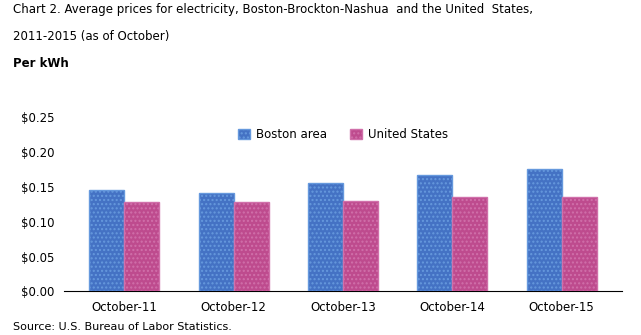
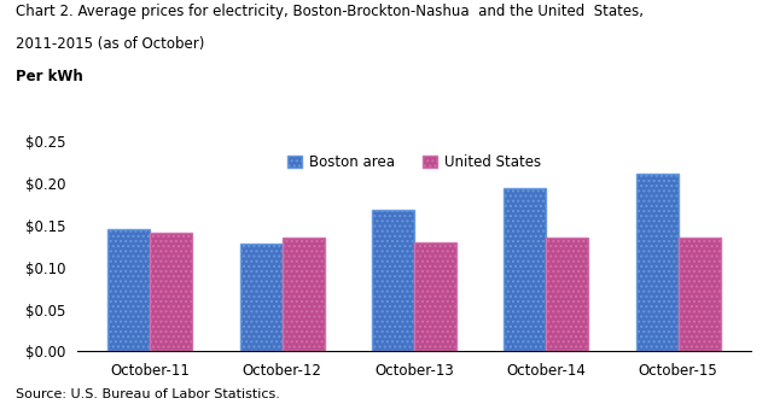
United States/October-11: $0.129 -> $0.142
Boston area/October-12: $0.142 -> $0.128
United States/October-12: $0.128 -> $0.136
Boston area/October-13: $0.155 -> $0.168
Boston area/October-14: $0.167 -> $0.194
Boston area/October-15: $0.176 -> $0.212
